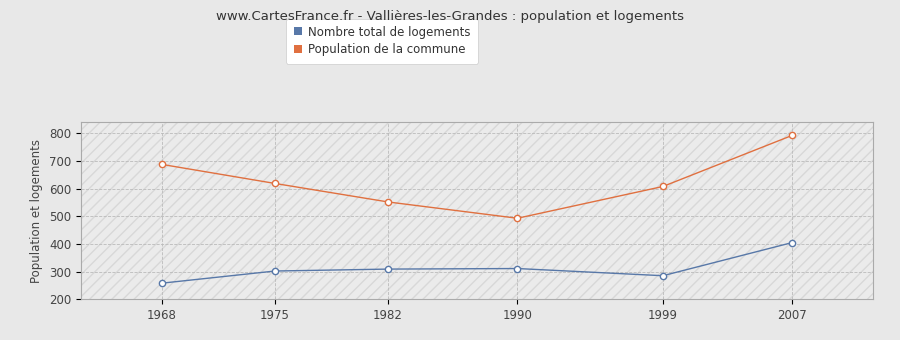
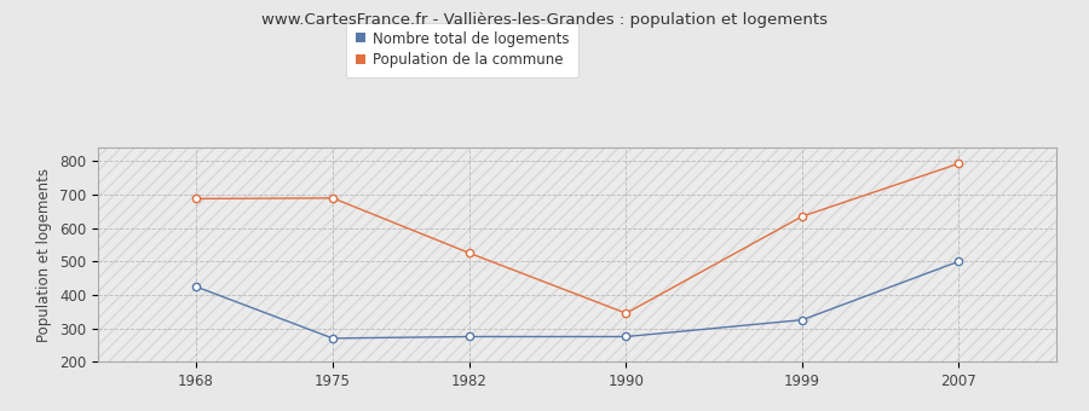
Nombre total de logements/1968: 258 -> 425
Nombre total de logements/1975: 302 -> 270
Population de la commune/1975: 619 -> 690
Nombre total de logements/1982: 309 -> 275
Population de la commune/1982: 552 -> 525
Nombre total de logements/1990: 311 -> 275
Population de la commune/1990: 493 -> 345
Nombre total de logements/1999: 285 -> 325
Population de la commune/1999: 608 -> 635
Nombre total de logements/2007: 405 -> 500
